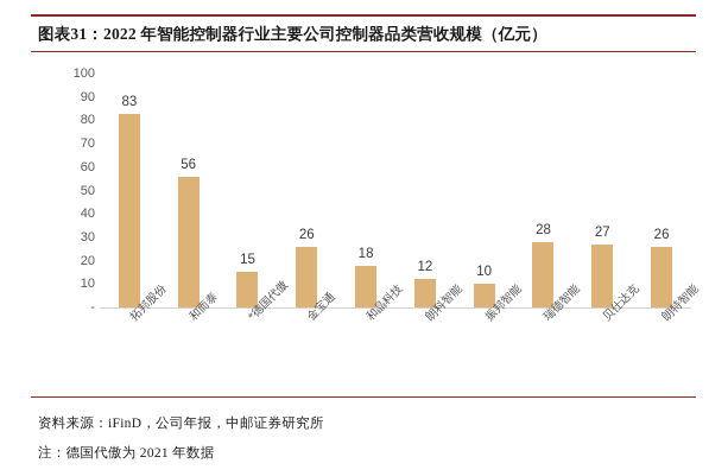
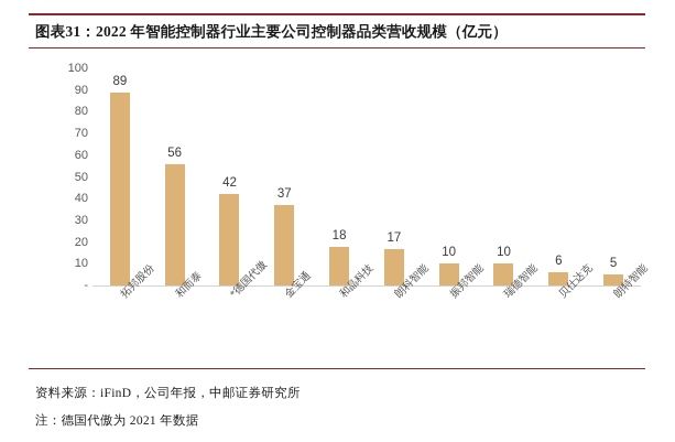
拓邦股份: 83 -> 89
德国代傲*: 15 -> 42
金宝通: 26 -> 37
朗科智能: 12 -> 17
瑞德智能: 28 -> 10
贝仕达克: 27 -> 6
朗特智能: 26 -> 5
